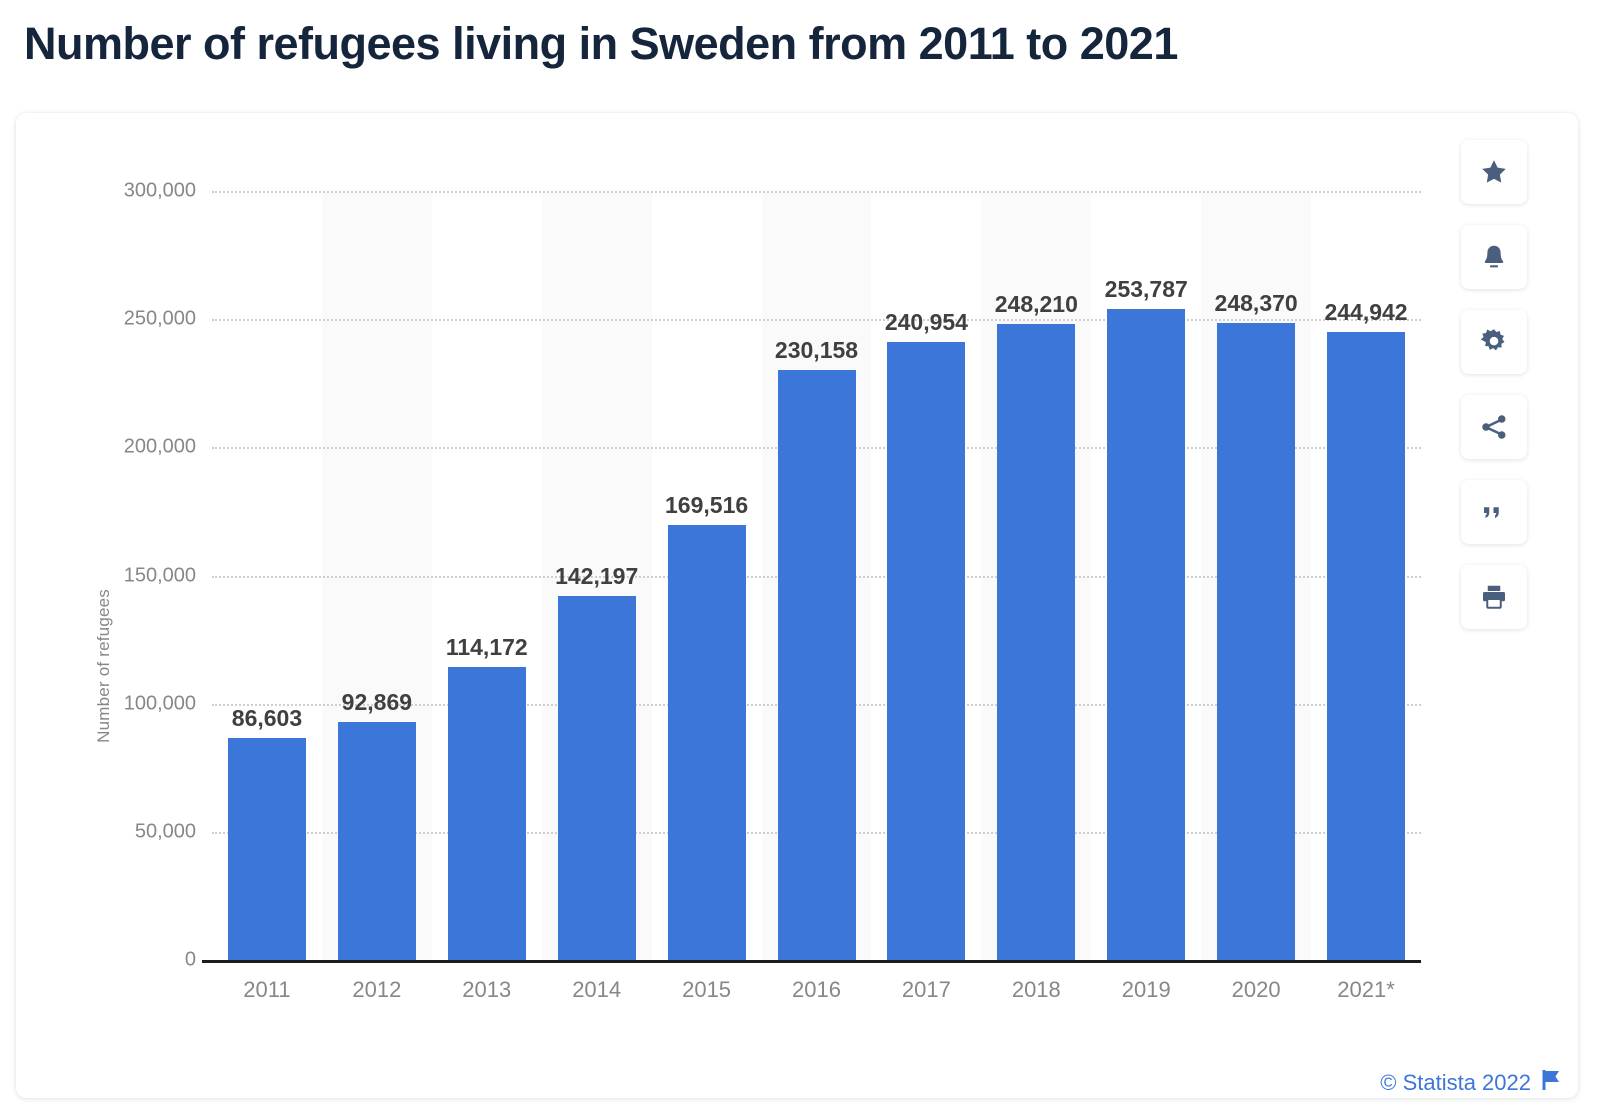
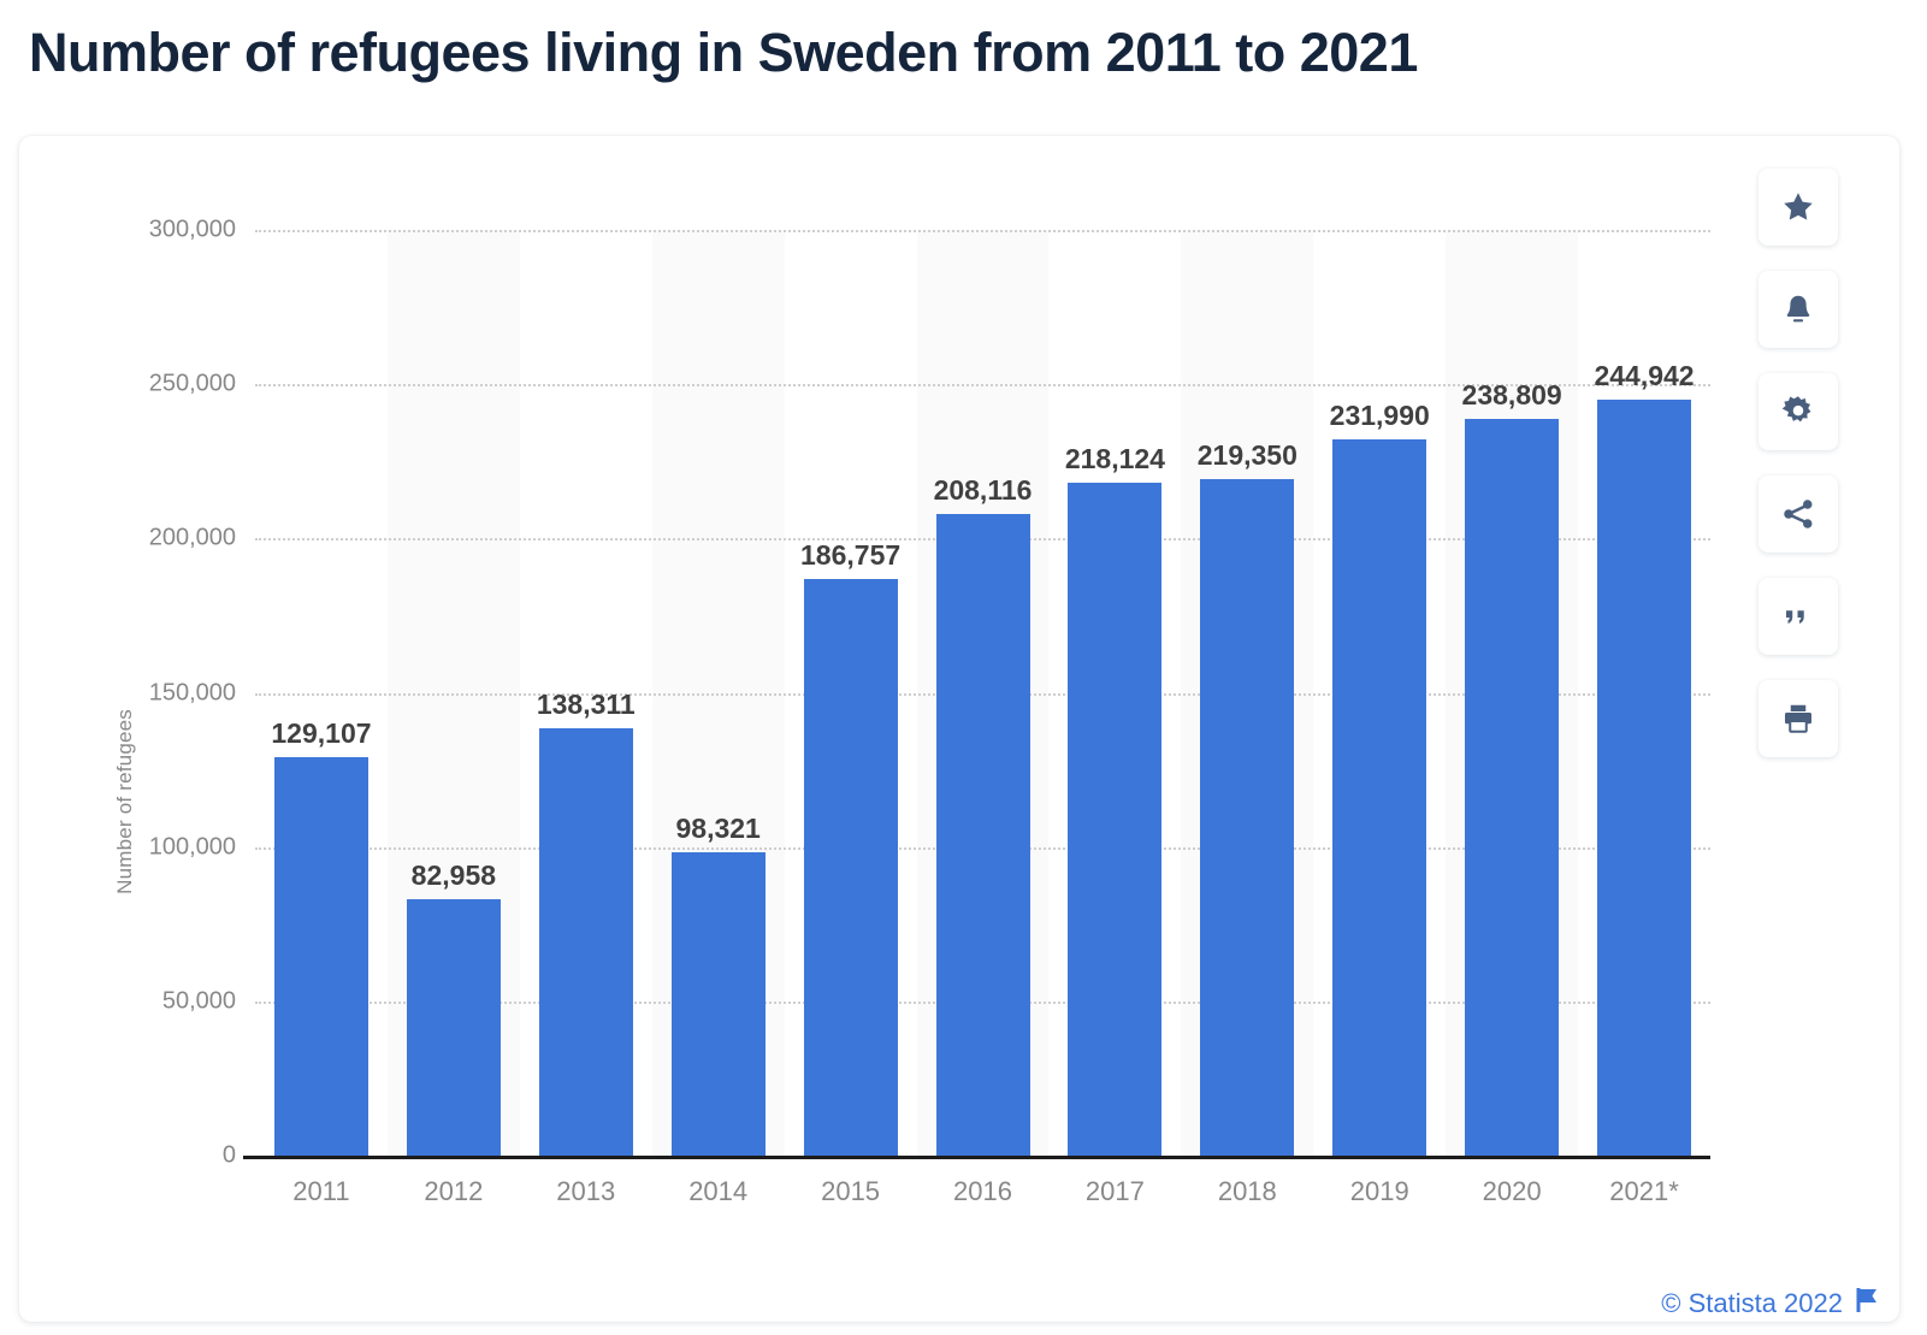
2011: 86,603 -> 129,107
2012: 92,869 -> 82,958
2013: 114,172 -> 138,311
2014: 142,197 -> 98,321
2015: 169,516 -> 186,757
2016: 230,158 -> 208,116
2017: 240,954 -> 218,124
2018: 248,210 -> 219,350
2019: 253,787 -> 231,990
2020: 248,370 -> 238,809
